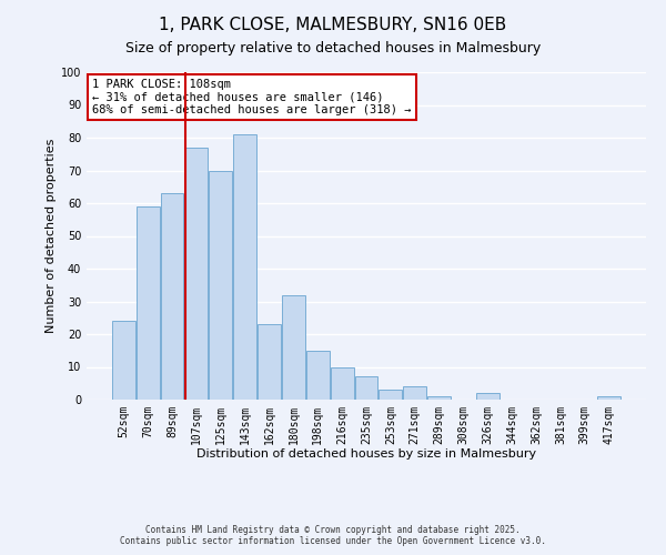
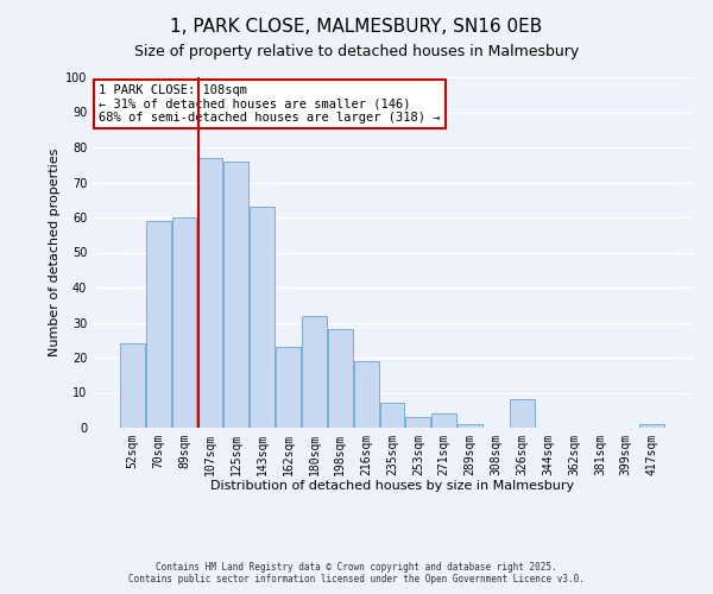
89sqm: 63 -> 60
125sqm: 70 -> 76
143sqm: 81 -> 63
198sqm: 15 -> 28
216sqm: 10 -> 19
326sqm: 2 -> 8
